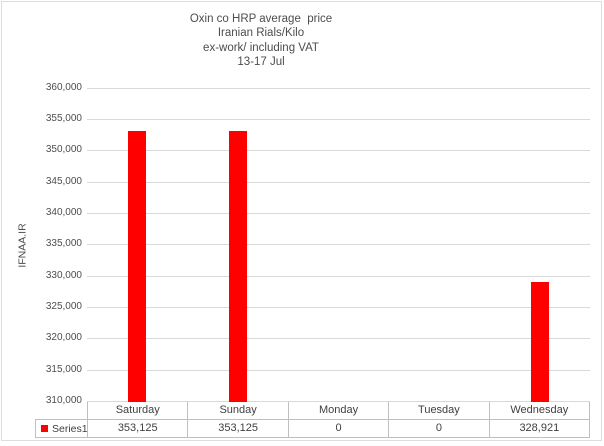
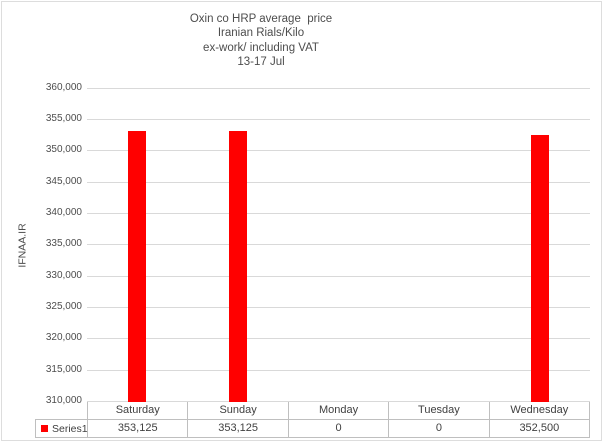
Wednesday: 328,921 -> 352,500
